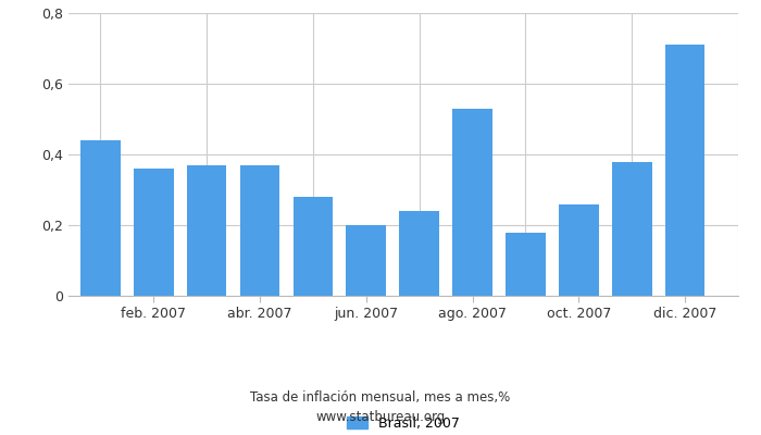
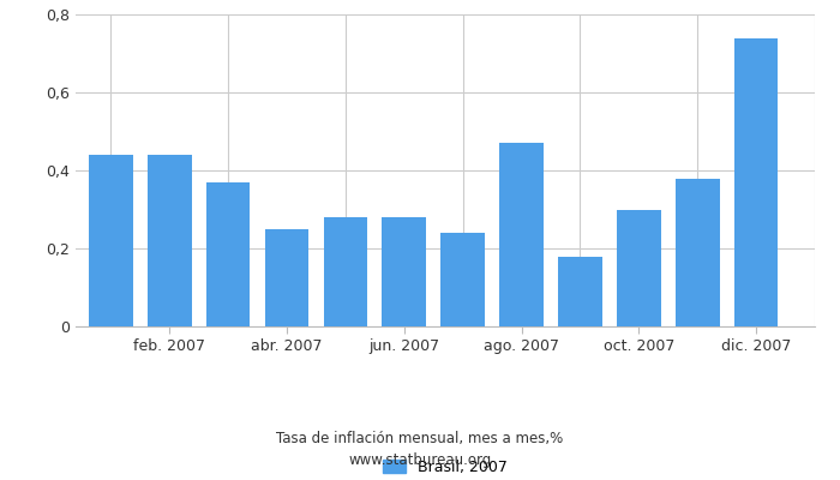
feb. 2007: 0,36 -> 0,44
abr. 2007: 0,37 -> 0,25
jun. 2007: 0,20 -> 0,28
ago. 2007: 0,53 -> 0,47
oct. 2007: 0,26 -> 0,30
dic. 2007: 0,71 -> 0,74
